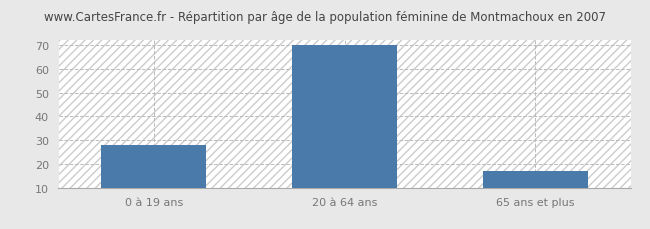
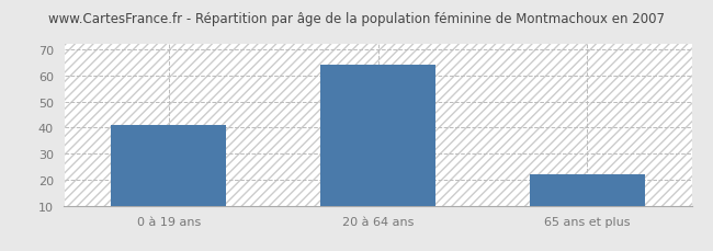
0 à 19 ans: 28 -> 41
20 à 64 ans: 70 -> 64
65 ans et plus: 17 -> 22
